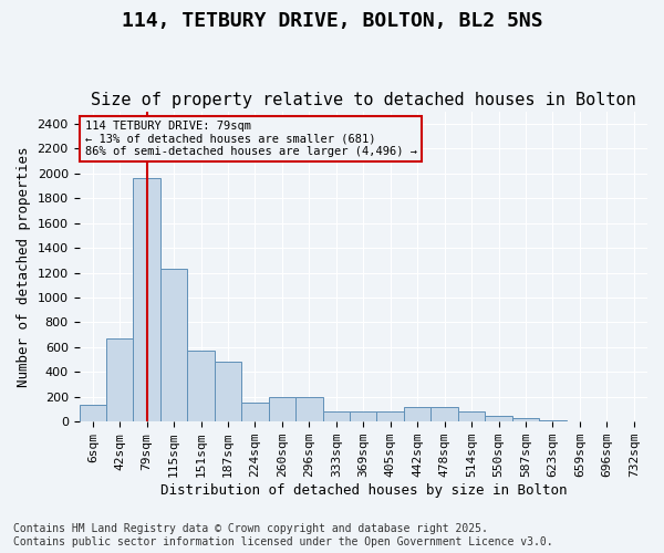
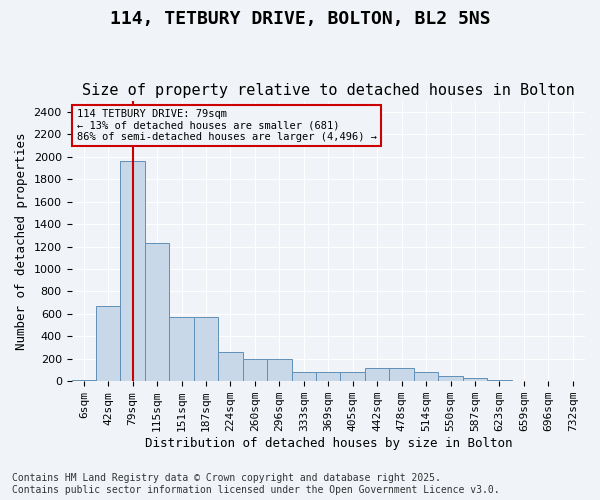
6sqm: 140 -> 10
187sqm: 480 -> 580
224sqm: 150 -> 260
